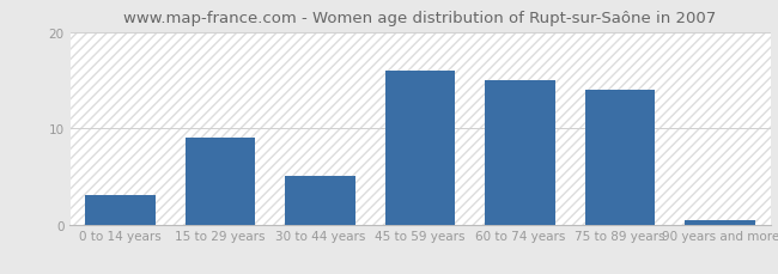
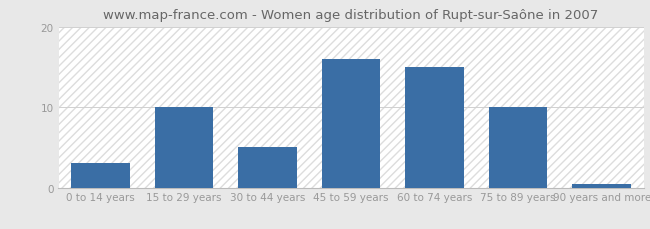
15 to 29 years: 9.0 -> 10.0
75 to 89 years: 14.0 -> 10.0
